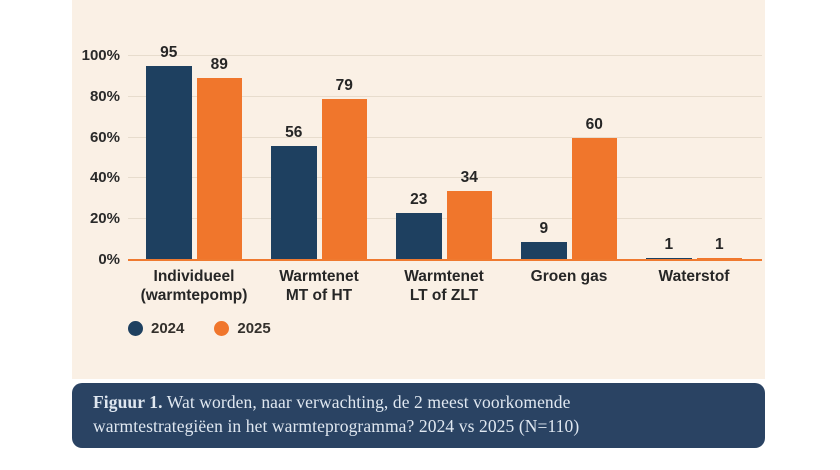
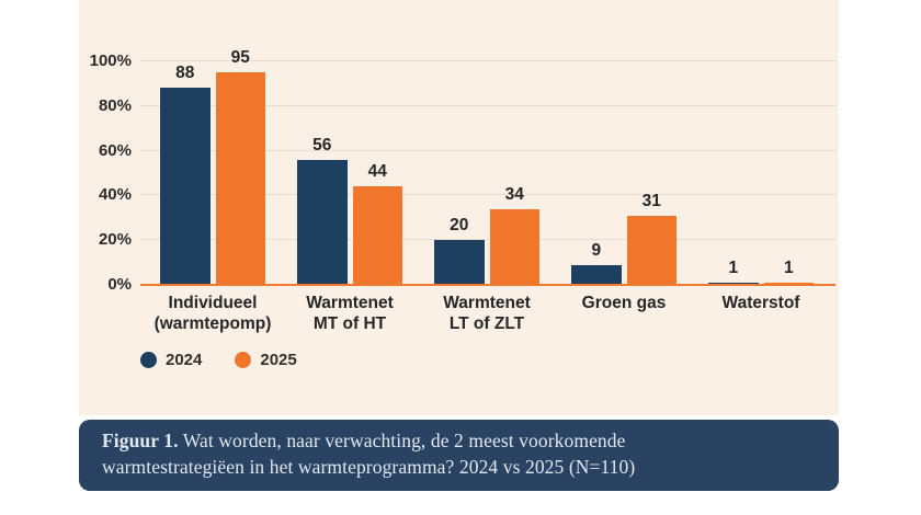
2024/Individueel (warmtepomp): 95 -> 88
2025/Individueel (warmtepomp): 89 -> 95
2025/Warmtenet MT of HT: 79 -> 44
2024/Warmtenet LT of ZLT: 23 -> 20
2025/Groen gas: 60 -> 31
